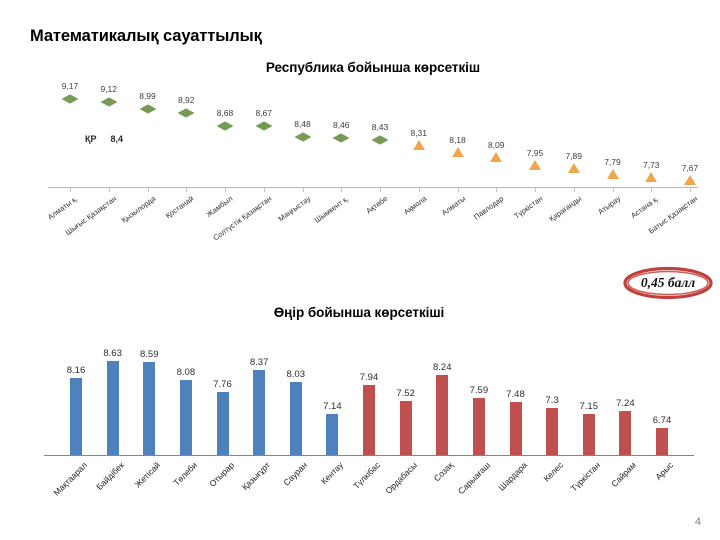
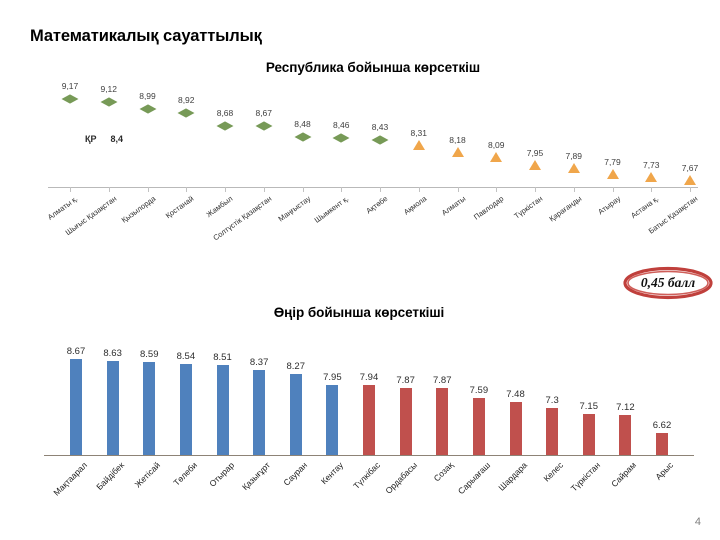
Өңір бойынша көрсеткіші/Мақтаарал: 8.16 -> 8.67
Өңір бойынша көрсеткіші/Төлеби: 8.08 -> 8.54
Өңір бойынша көрсеткіші/Отырар: 7.76 -> 8.51
Өңір бойынша көрсеткіші/Сауран: 8.03 -> 8.27
Өңір бойынша көрсеткіші/Кентау: 7.14 -> 7.95
Өңір бойынша көрсеткіші/Ордабасы: 7.52 -> 7.87
Өңір бойынша көрсеткіші/Созақ: 8.24 -> 7.87
Өңір бойынша көрсеткіші/Сайрам: 7.24 -> 7.12
Өңір бойынша көрсеткіші/Арыс: 6.74 -> 6.62
